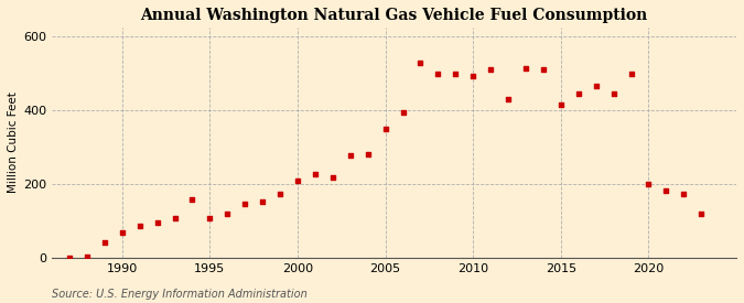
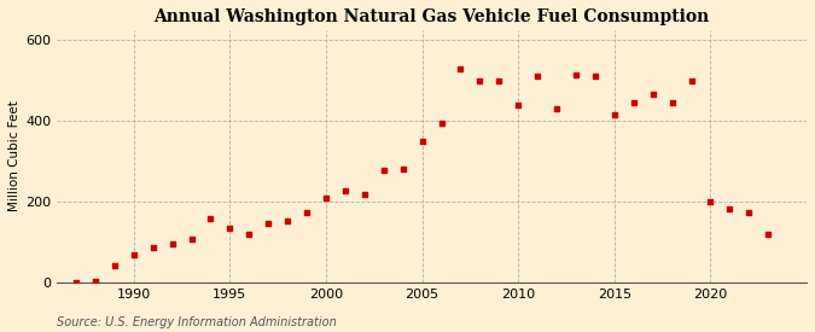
1995: 108 -> 135
2010: 492 -> 440
